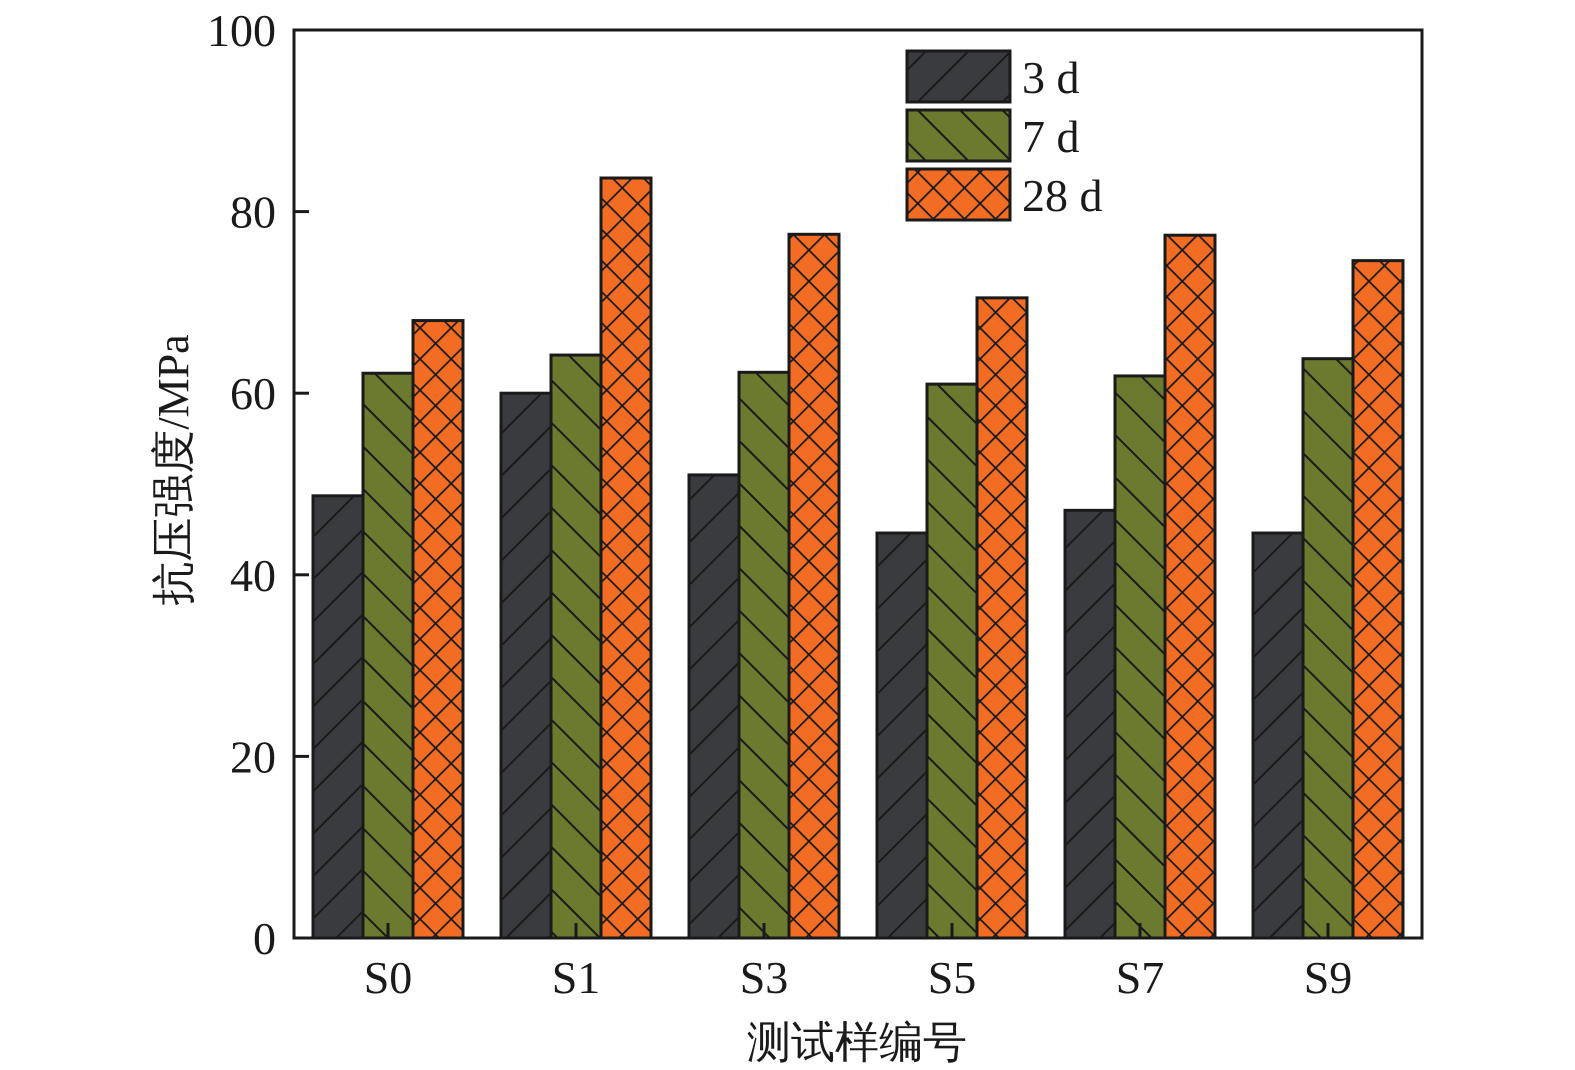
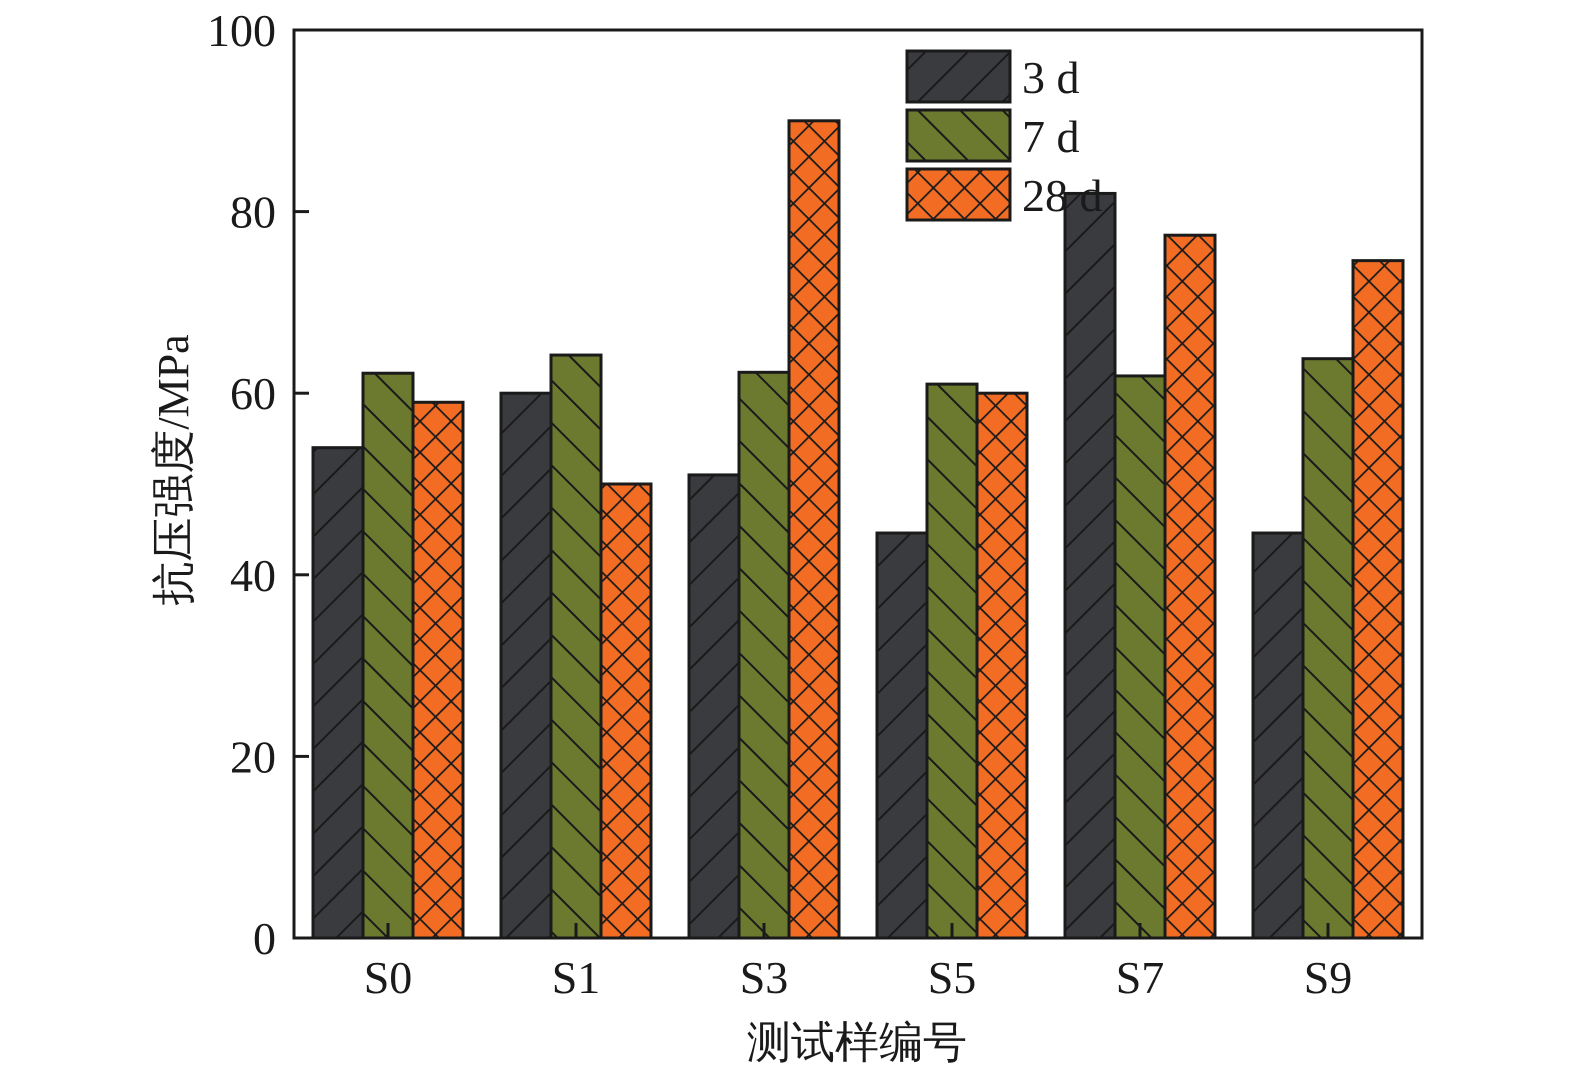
3 d/S0: 49 -> 54
28 d/S0: 68 -> 59
28 d/S1: 84 -> 50
28 d/S3: 78 -> 90
28 d/S5: 70 -> 60
3 d/S7: 47 -> 82
